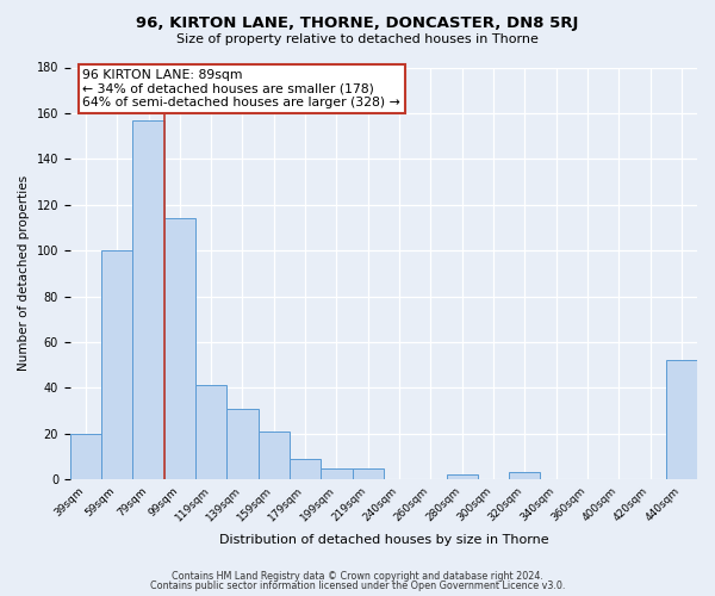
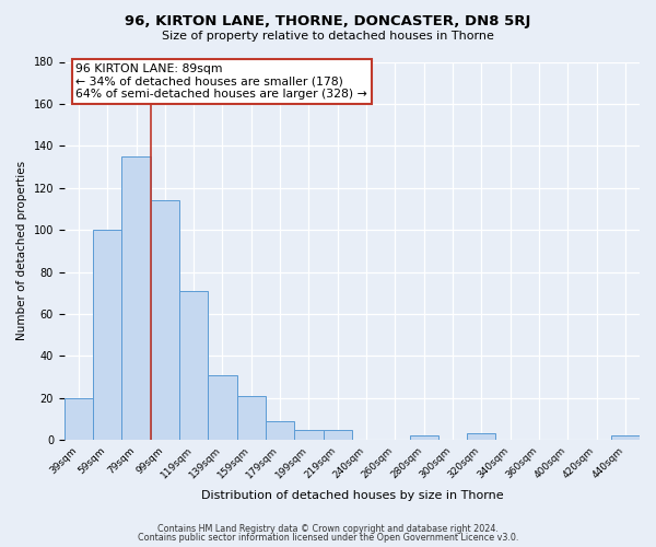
79sqm: 157 -> 135
119sqm: 41 -> 71
440sqm: 52 -> 2
